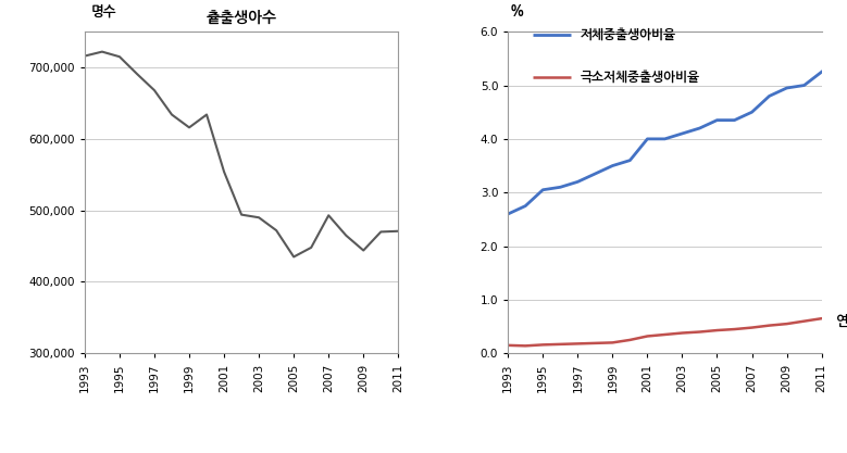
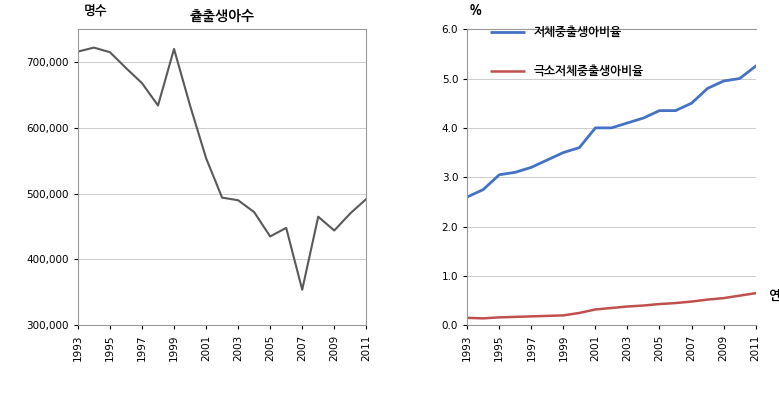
츝출생아수/1999: 616,000 -> 720,000
츝출생아수/2007: 493,000 -> 354,000
츝출생아수/2011: 471,000 -> 492,000
